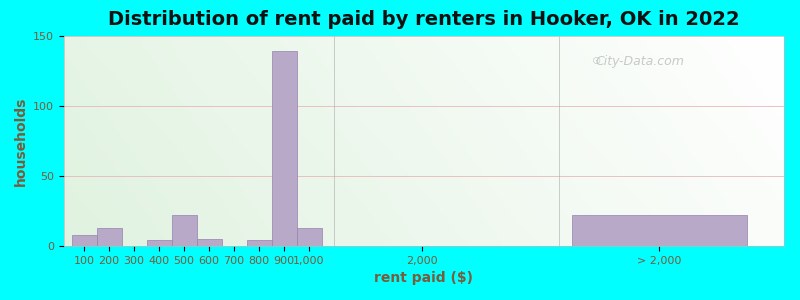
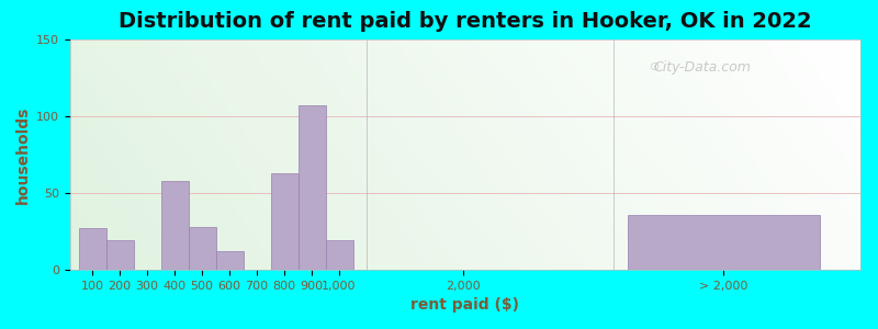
100: 8 -> 27
200: 13 -> 19
400: 4 -> 58
500: 22 -> 28
600: 5 -> 12
800: 4 -> 63
900: 139 -> 107
1,000: 13 -> 19
> 2,000: 22 -> 36
